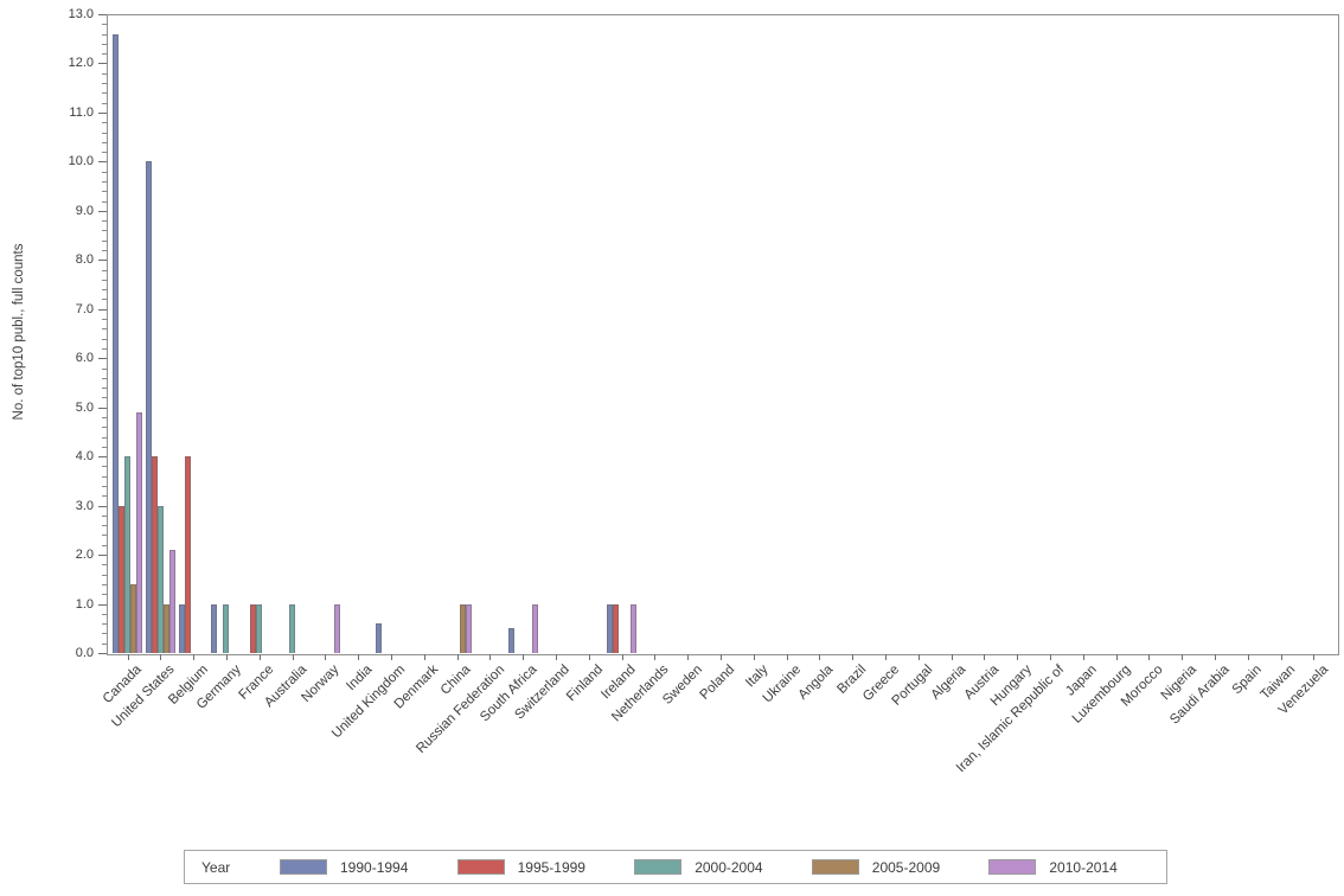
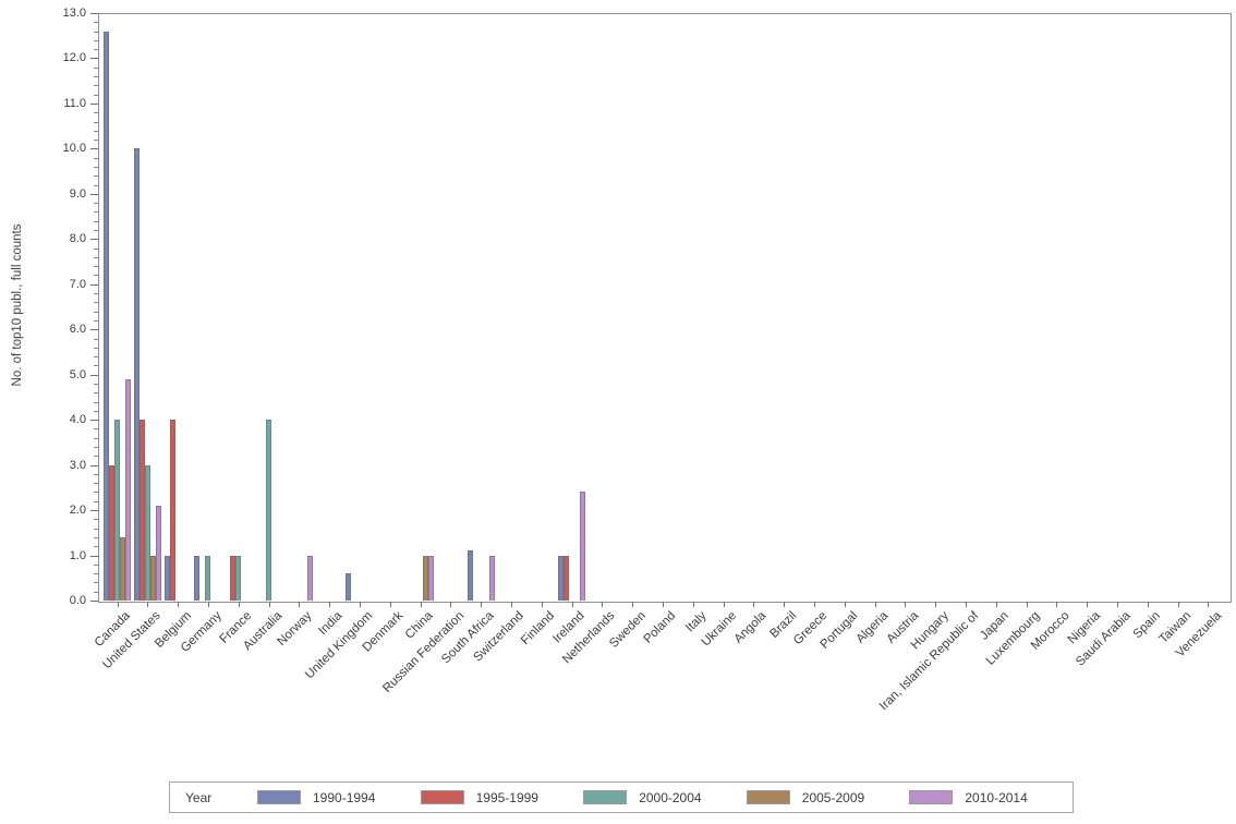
2000-2004/Australia: 1 -> 4
1990-1994/South Africa: 0.5 -> 1.1
2010-2014/Ireland: 1.0 -> 2.4
